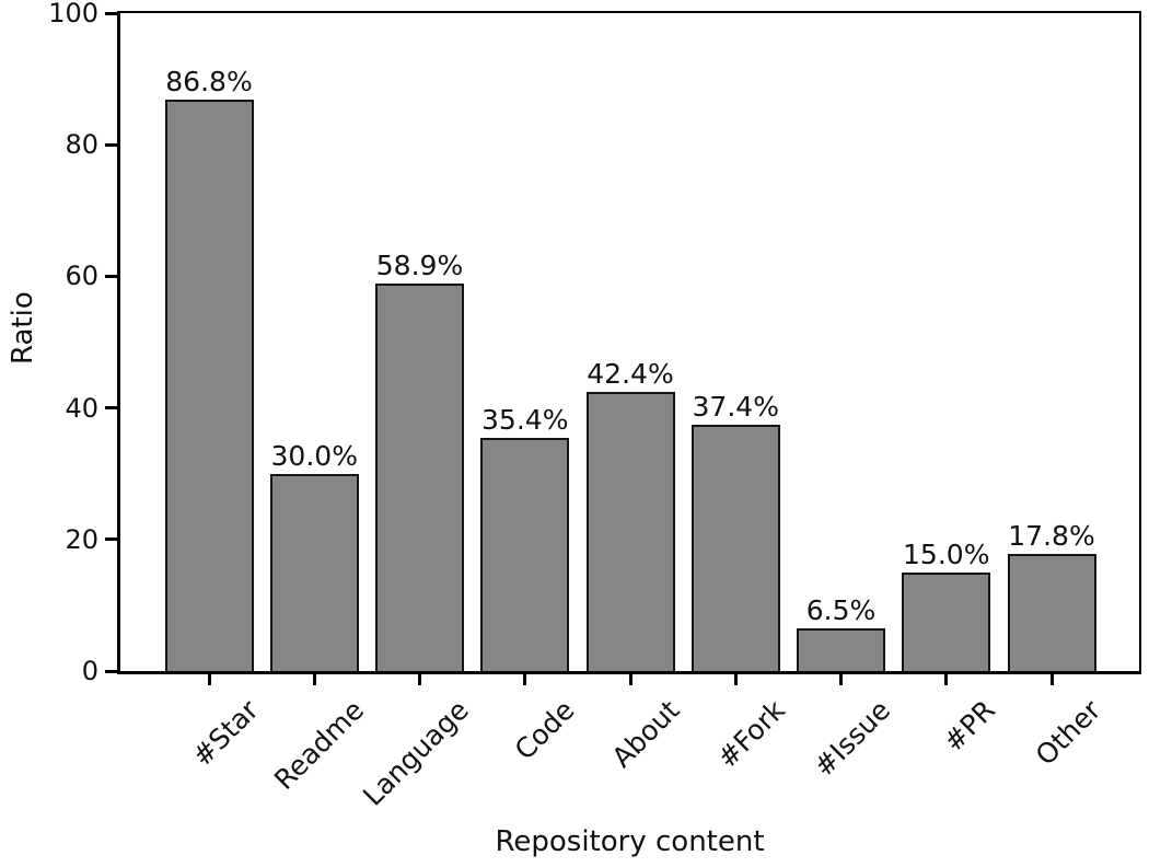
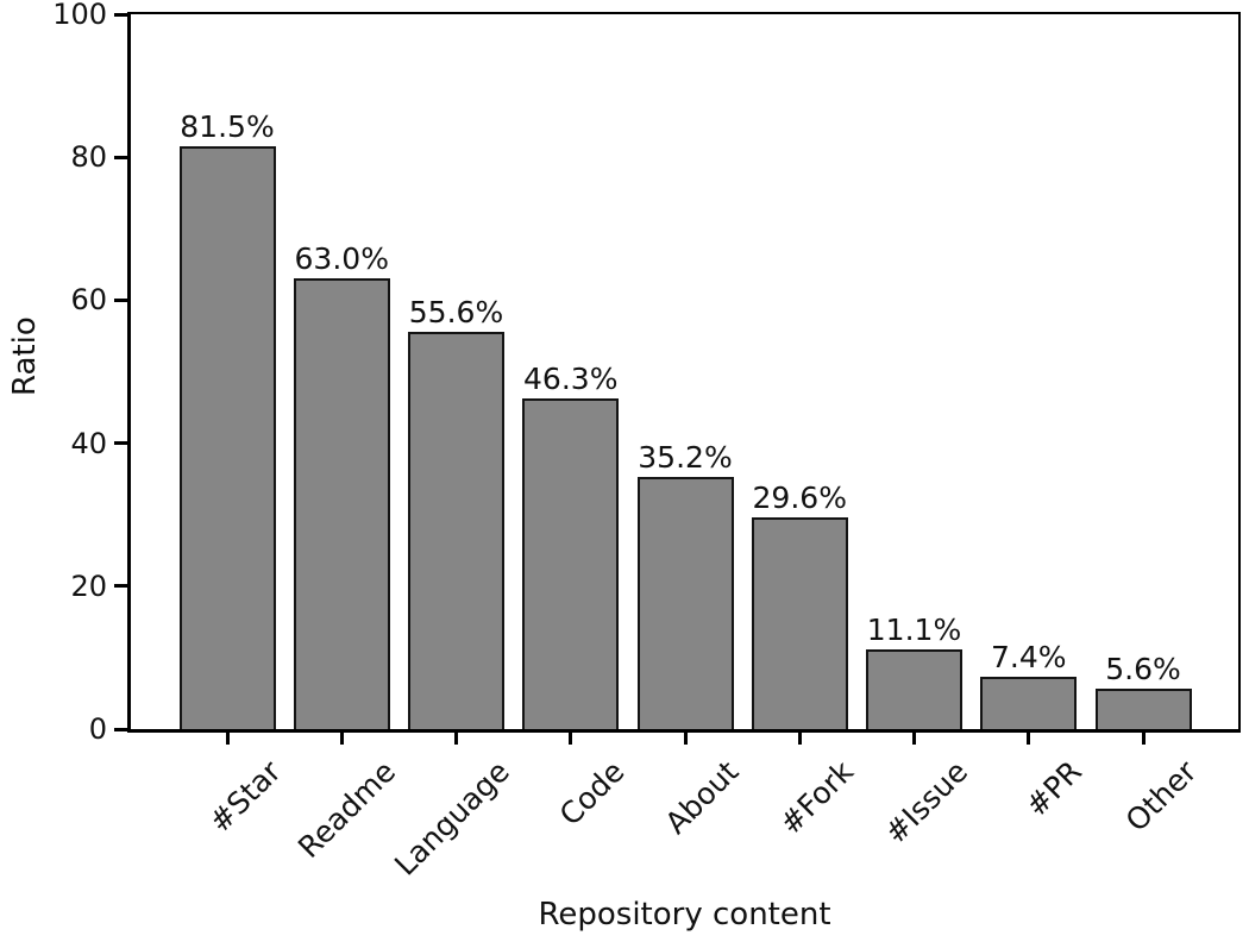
#Star: 86.8% -> 81.5%
Readme: 30.0% -> 63.0%
Language: 58.9% -> 55.6%
Code: 35.4% -> 46.3%
About: 42.4% -> 35.2%
#Fork: 37.4% -> 29.6%
#Issue: 6.5% -> 11.1%
#PR: 15.0% -> 7.4%
Other: 17.8% -> 5.6%
